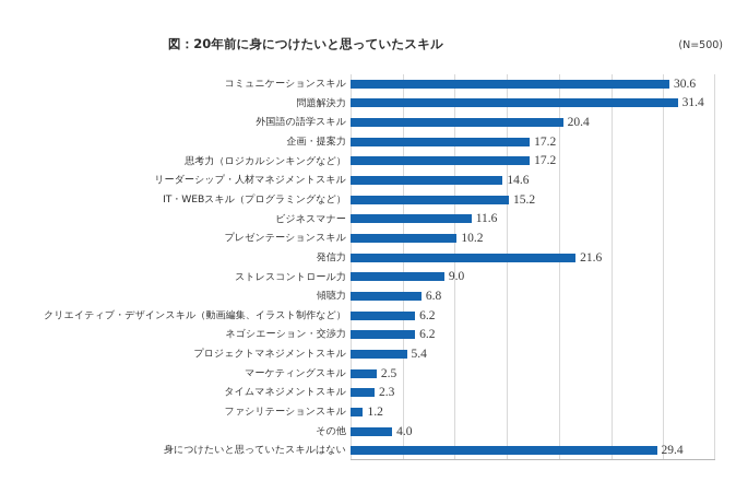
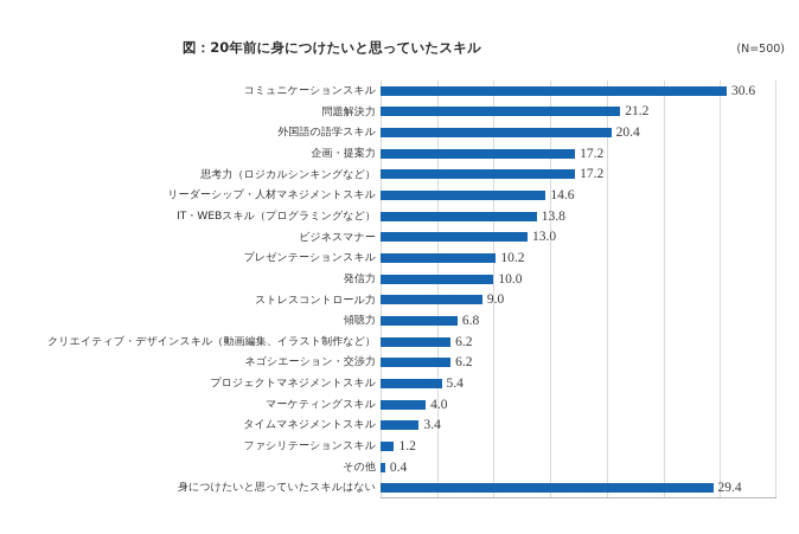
問題解決力: 31.4 -> 21.2
IT・WEBスキル（プログラミングなど）: 15.2 -> 13.8
ビジネスマナー: 11.6 -> 13.0
発信力: 21.6 -> 10.0
マーケティングスキル: 2.5 -> 4.0
タイムマネジメントスキル: 2.3 -> 3.4
その他: 4.0 -> 0.4
